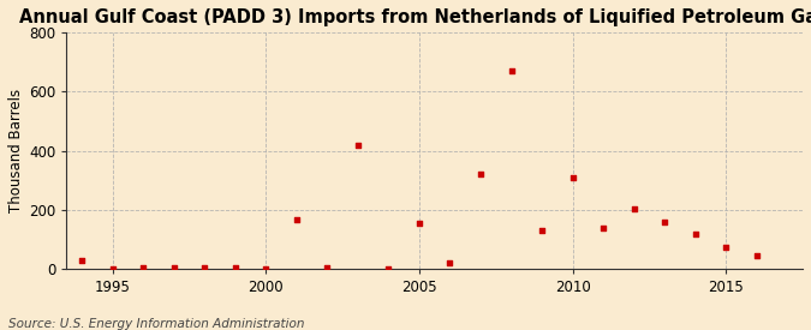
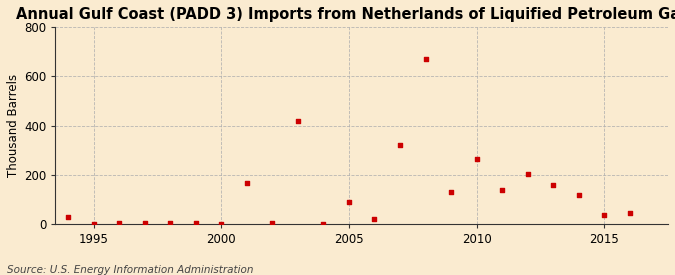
2005: 155 -> 90
2010: 310 -> 265
2015: 75 -> 35
